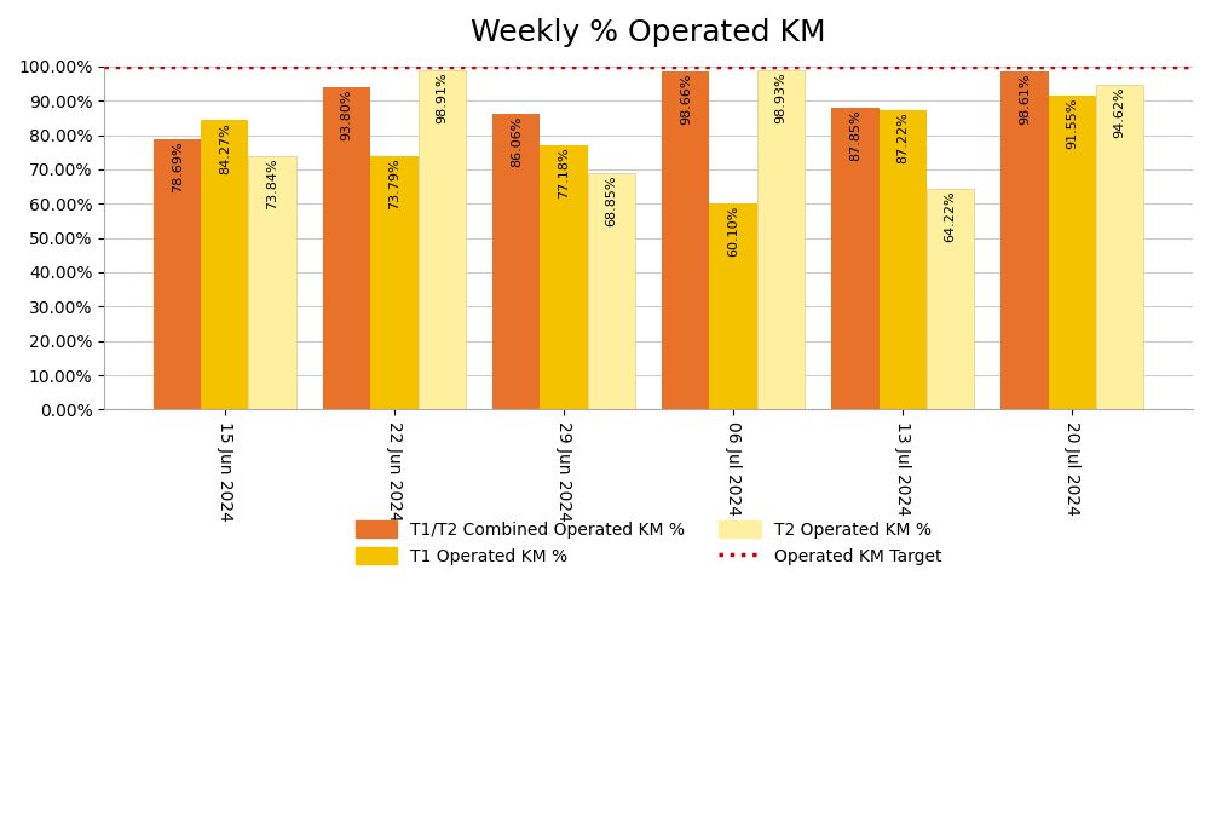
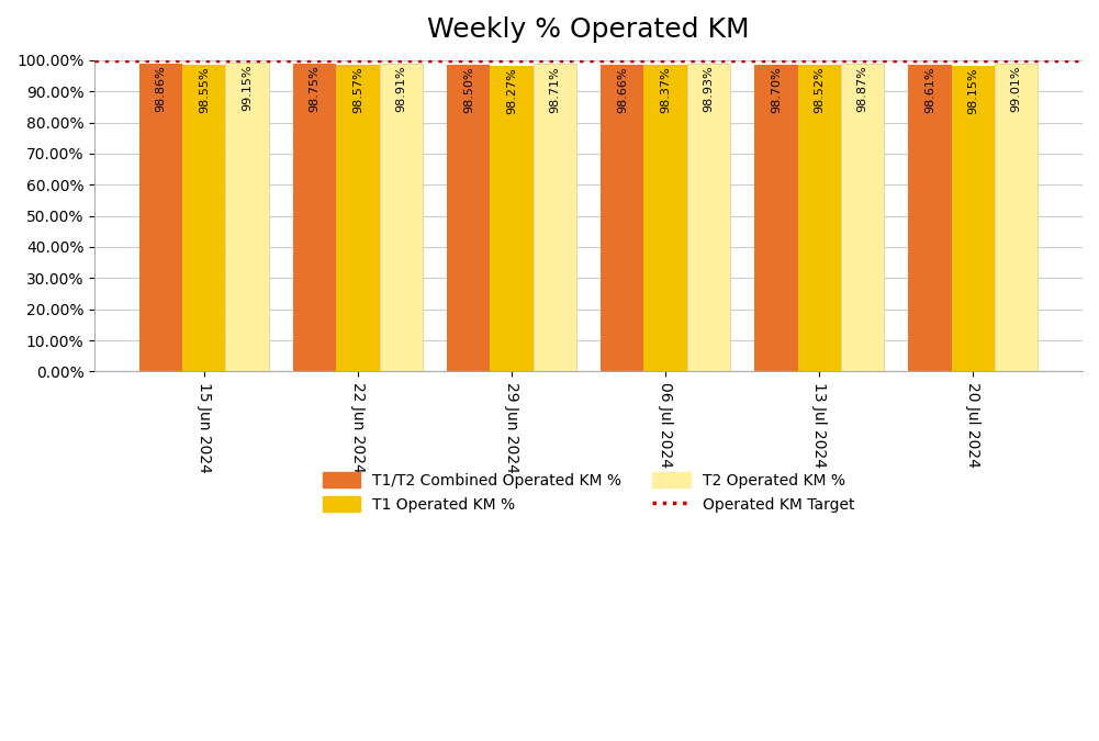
T1/T2 Combined Operated KM %/15 Jun 2024: 78.69% -> 98.86%
T1 Operated KM %/15 Jun 2024: 84.27% -> 98.55%
T2 Operated KM %/15 Jun 2024: 73.84% -> 99.15%
T1/T2 Combined Operated KM %/22 Jun 2024: 93.80% -> 98.75%
T1 Operated KM %/22 Jun 2024: 73.79% -> 98.57%
T1/T2 Combined Operated KM %/29 Jun 2024: 86.06% -> 98.50%
T1 Operated KM %/29 Jun 2024: 77.18% -> 98.27%
T2 Operated KM %/29 Jun 2024: 68.85% -> 98.71%
T1 Operated KM %/06 Jul 2024: 60.10% -> 98.37%
T1/T2 Combined Operated KM %/13 Jul 2024: 87.85% -> 98.70%
T1 Operated KM %/13 Jul 2024: 87.22% -> 98.52%
T2 Operated KM %/13 Jul 2024: 64.22% -> 98.87%
T1 Operated KM %/20 Jul 2024: 91.55% -> 98.15%
T2 Operated KM %/20 Jul 2024: 94.62% -> 99.01%
